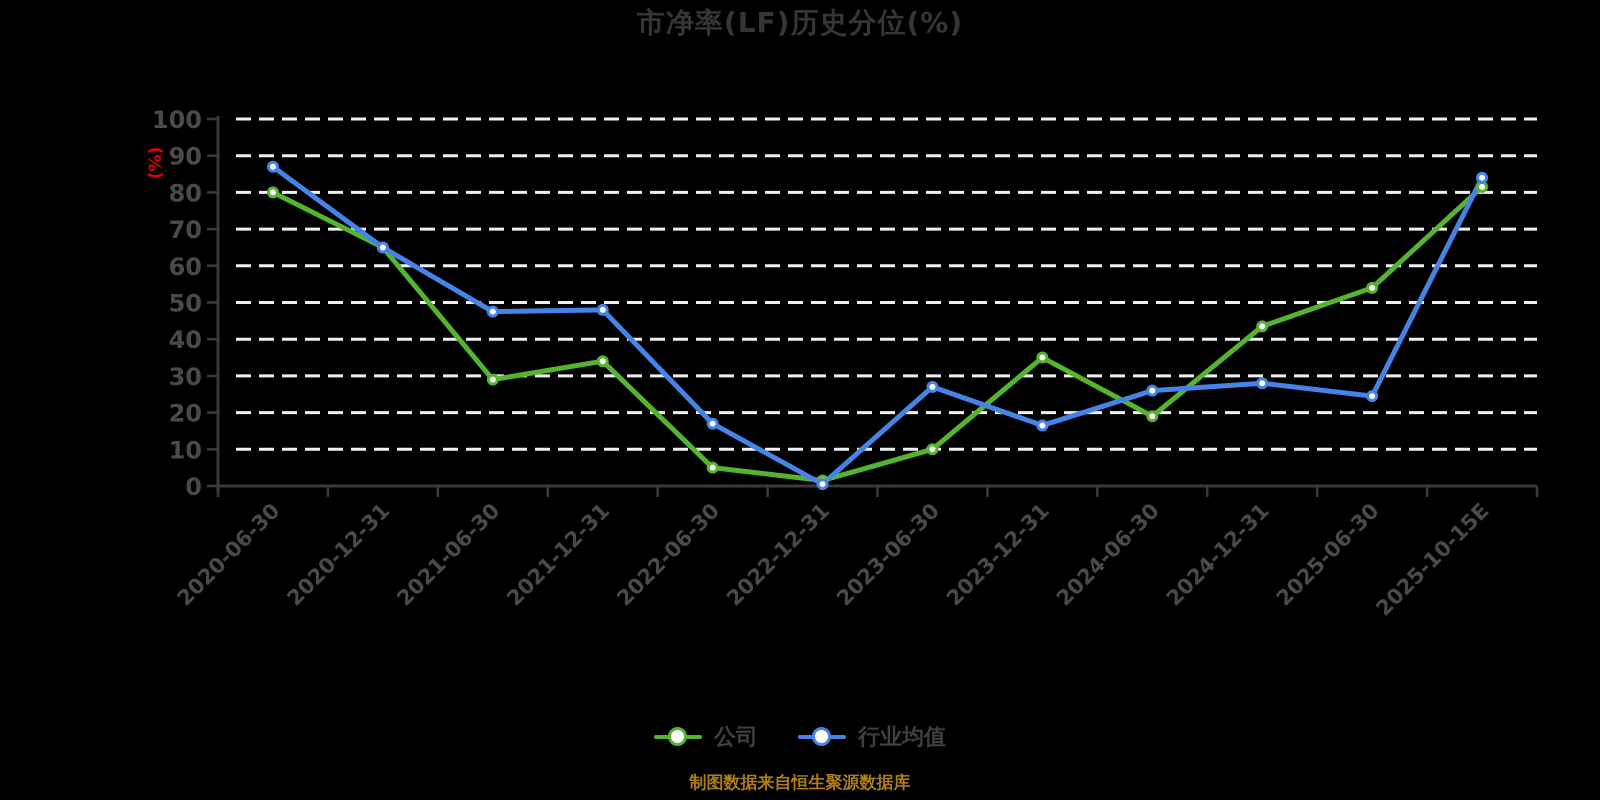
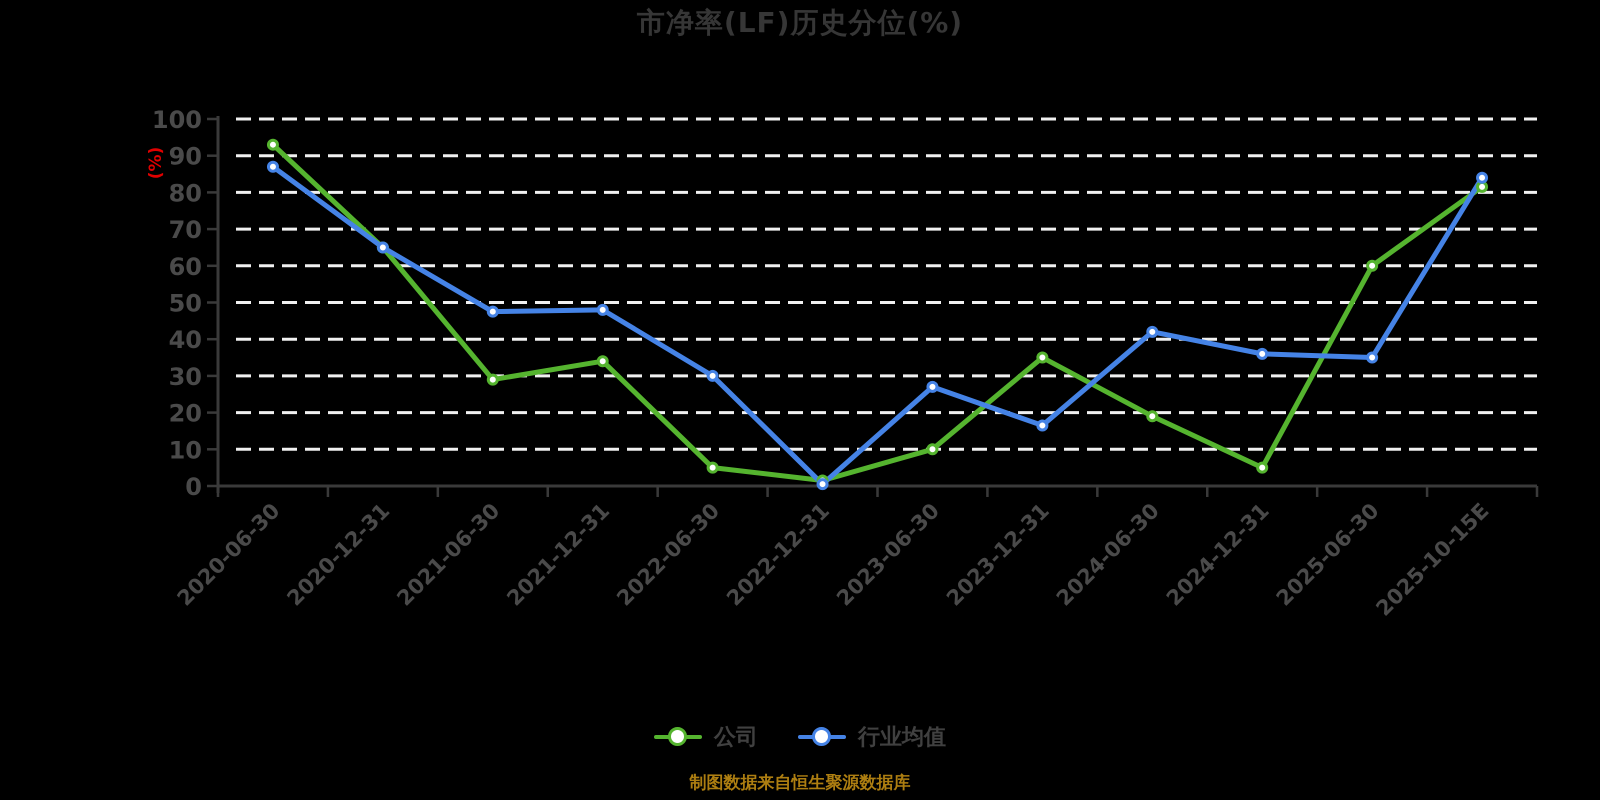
公司/2020-06-30: 80 -> 93
行业均值/2022-06-30: 17 -> 30
行业均值/2024-06-30: 26 -> 42
公司/2024-12-31: 44 -> 5
行业均值/2024-12-31: 28 -> 36
公司/2025-06-30: 54 -> 60
行业均值/2025-06-30: 24 -> 35
